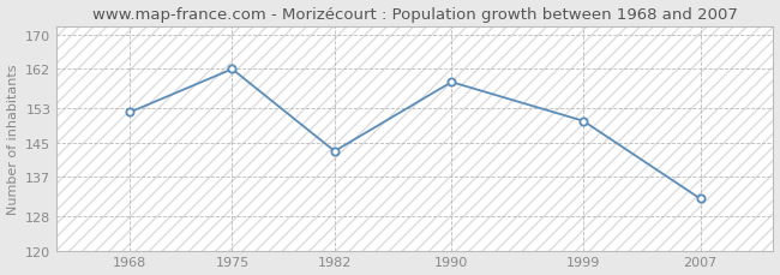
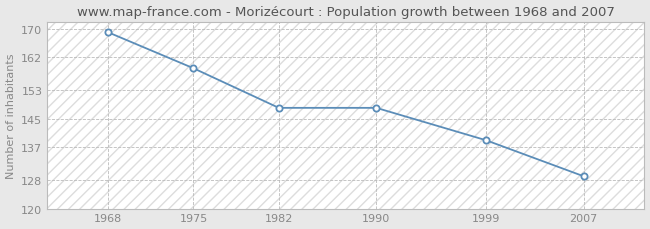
1968: 152 -> 169
1975: 162 -> 159
1982: 143 -> 148
1990: 159 -> 148
1999: 150 -> 139
2007: 132 -> 129
